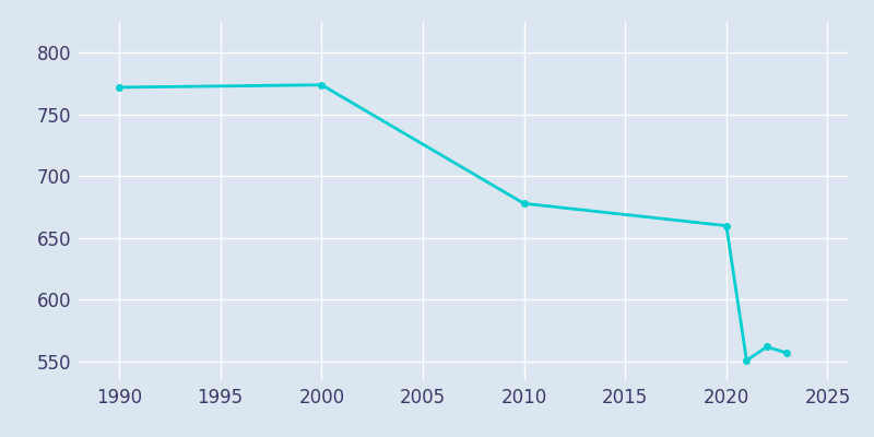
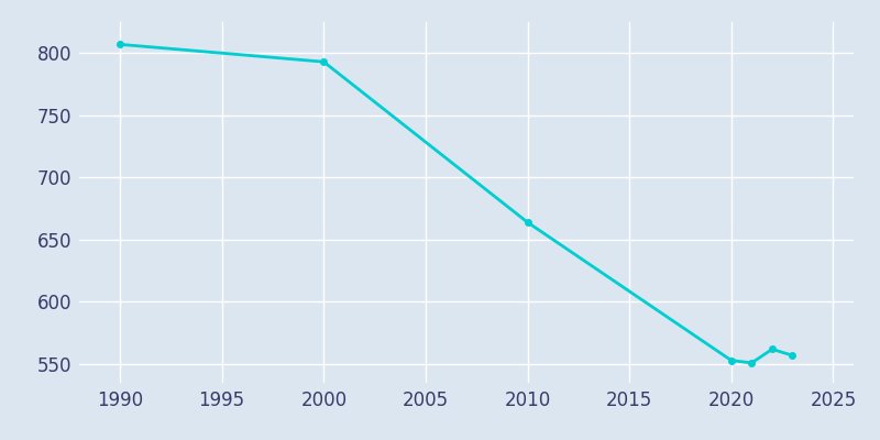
1990: 772 -> 807
2000: 774 -> 793
2010: 678 -> 664
2020: 660 -> 553
